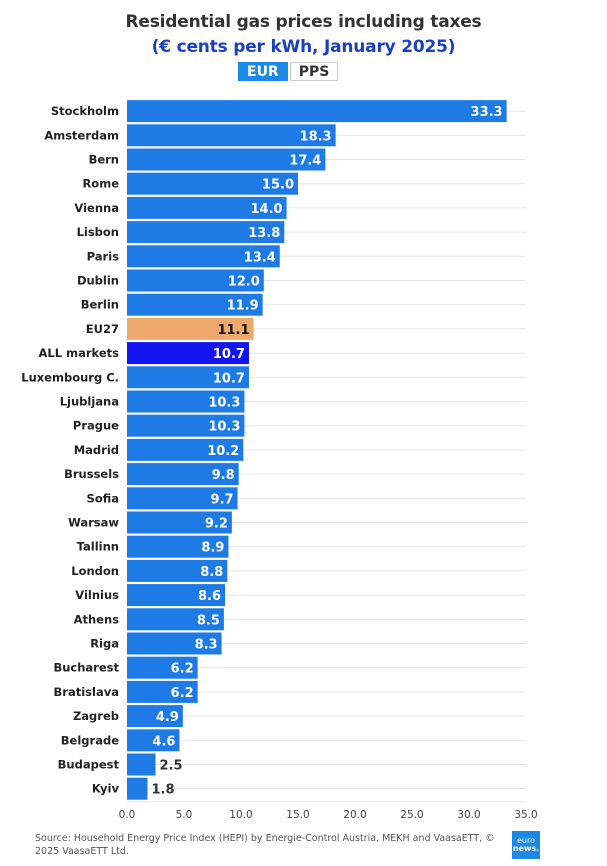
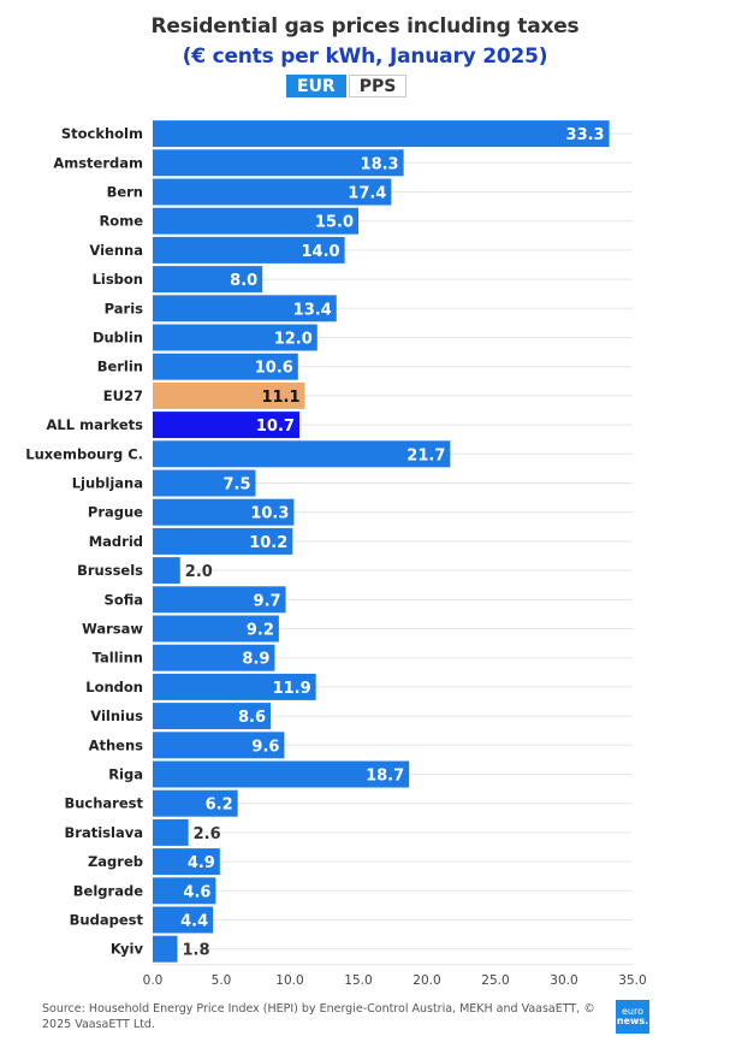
Lisbon: 13.8 -> 8.0
Berlin: 11.9 -> 10.6
Luxembourg C.: 10.7 -> 21.7
Ljubljana: 10.3 -> 7.5
Brussels: 9.8 -> 2.0
London: 8.8 -> 11.9
Athens: 8.5 -> 9.6
Riga: 8.3 -> 18.7
Bratislava: 6.2 -> 2.6
Budapest: 2.5 -> 4.4
